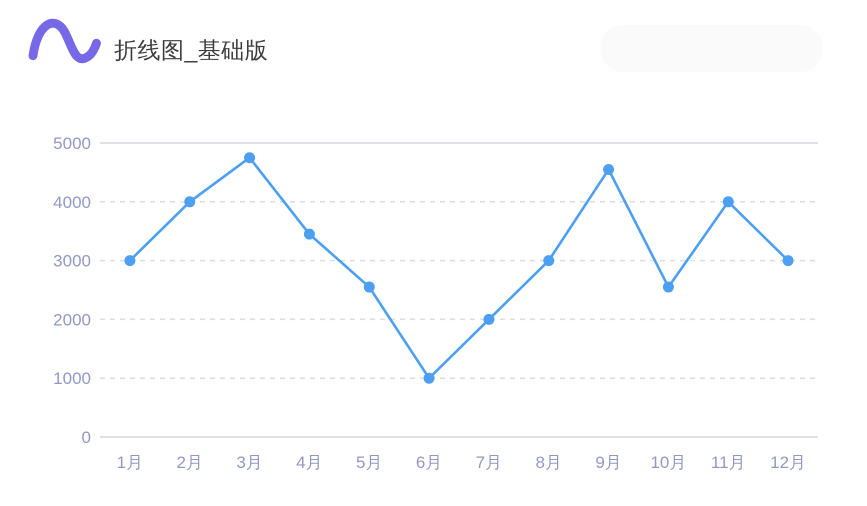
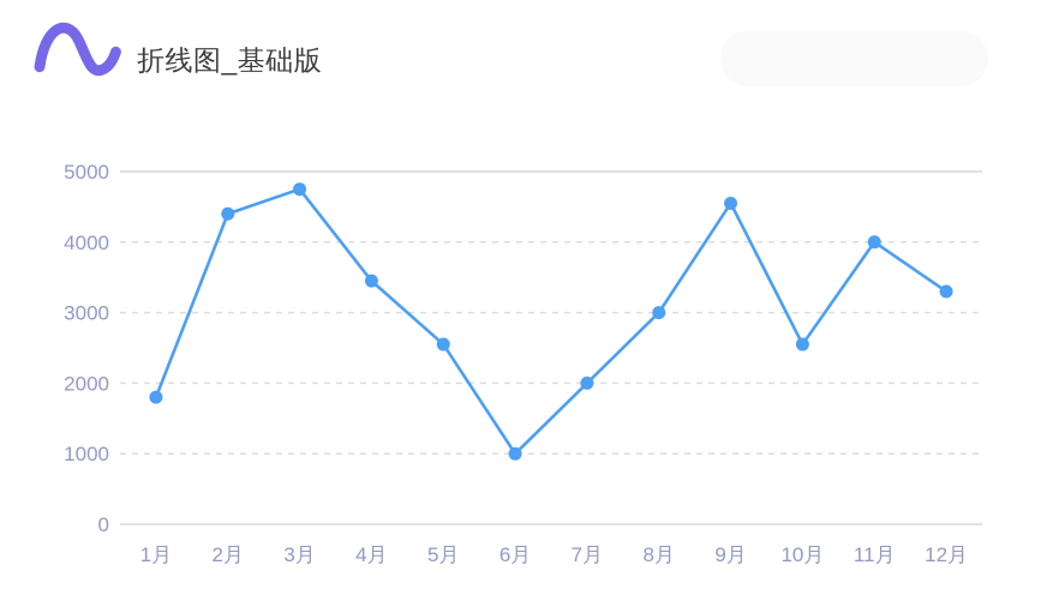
1月: 3000 -> 1800
2月: 4000 -> 4400
12月: 3000 -> 3300
